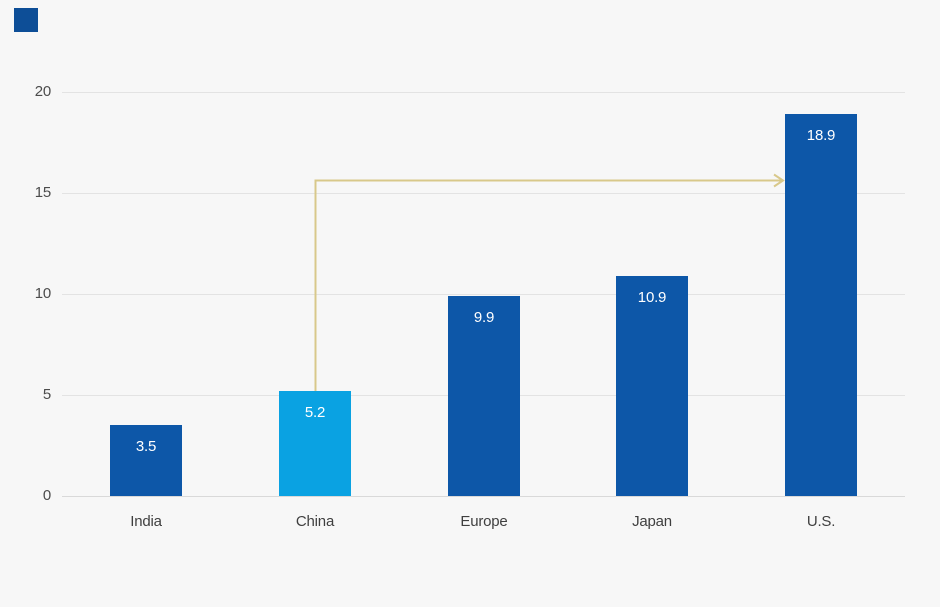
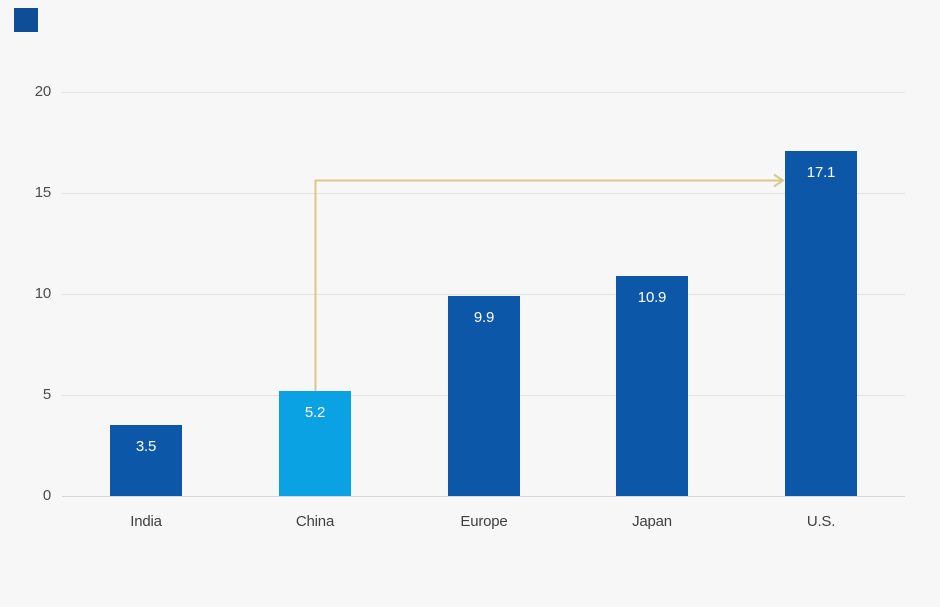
U.S.: 18.9 -> 17.1
